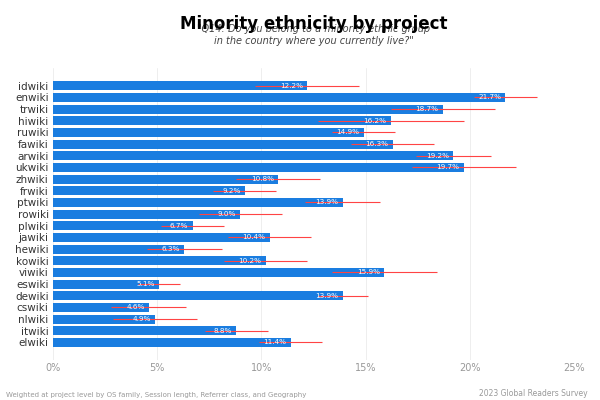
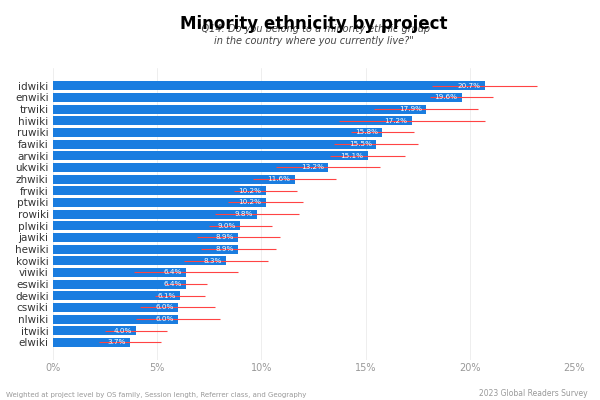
idwiki: 12.2% -> 20.7%
enwiki: 21.7% -> 19.6%
trwiki: 18.7% -> 17.9%
hiwiki: 16.2% -> 17.2%
ruwiki: 14.9% -> 15.8%
fawiki: 16.3% -> 15.5%
arwiki: 19.2% -> 15.1%
ukwiki: 19.7% -> 13.2%
zhwiki: 10.8% -> 11.6%
frwiki: 9.2% -> 10.2%
ptwiki: 13.9% -> 10.2%
rowiki: 9.0% -> 9.8%
plwiki: 6.7% -> 9.0%
jawiki: 10.4% -> 8.9%
hewiki: 6.3% -> 8.9%
kowiki: 10.2% -> 8.3%
viwiki: 15.9% -> 6.4%
eswiki: 5.1% -> 6.4%
dewiki: 13.9% -> 6.1%
cswiki: 4.6% -> 6.0%
nlwiki: 4.9% -> 6.0%
itwiki: 8.8% -> 4.0%
elwiki: 11.4% -> 3.7%
